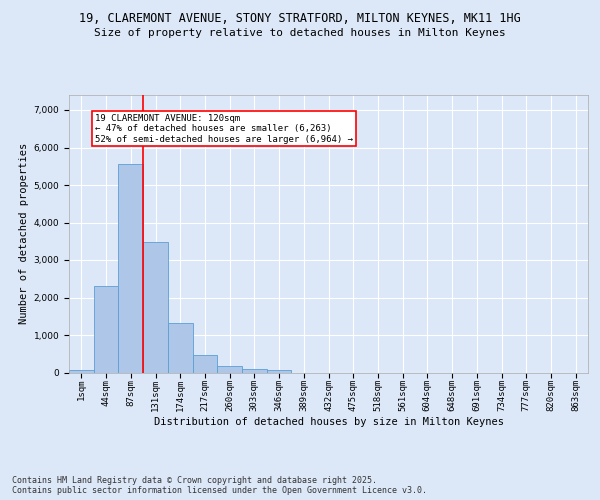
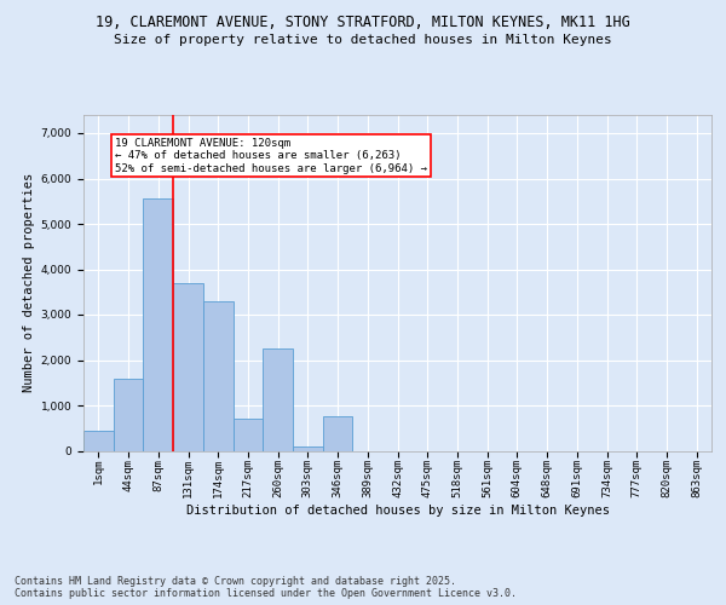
1sqm: 80 -> 450
44sqm: 2,300 -> 1,600
131sqm: 3,470 -> 3,700
174sqm: 1,320 -> 3,300
217sqm: 460 -> 700
260sqm: 160 -> 2,250
346sqm: 60 -> 750
